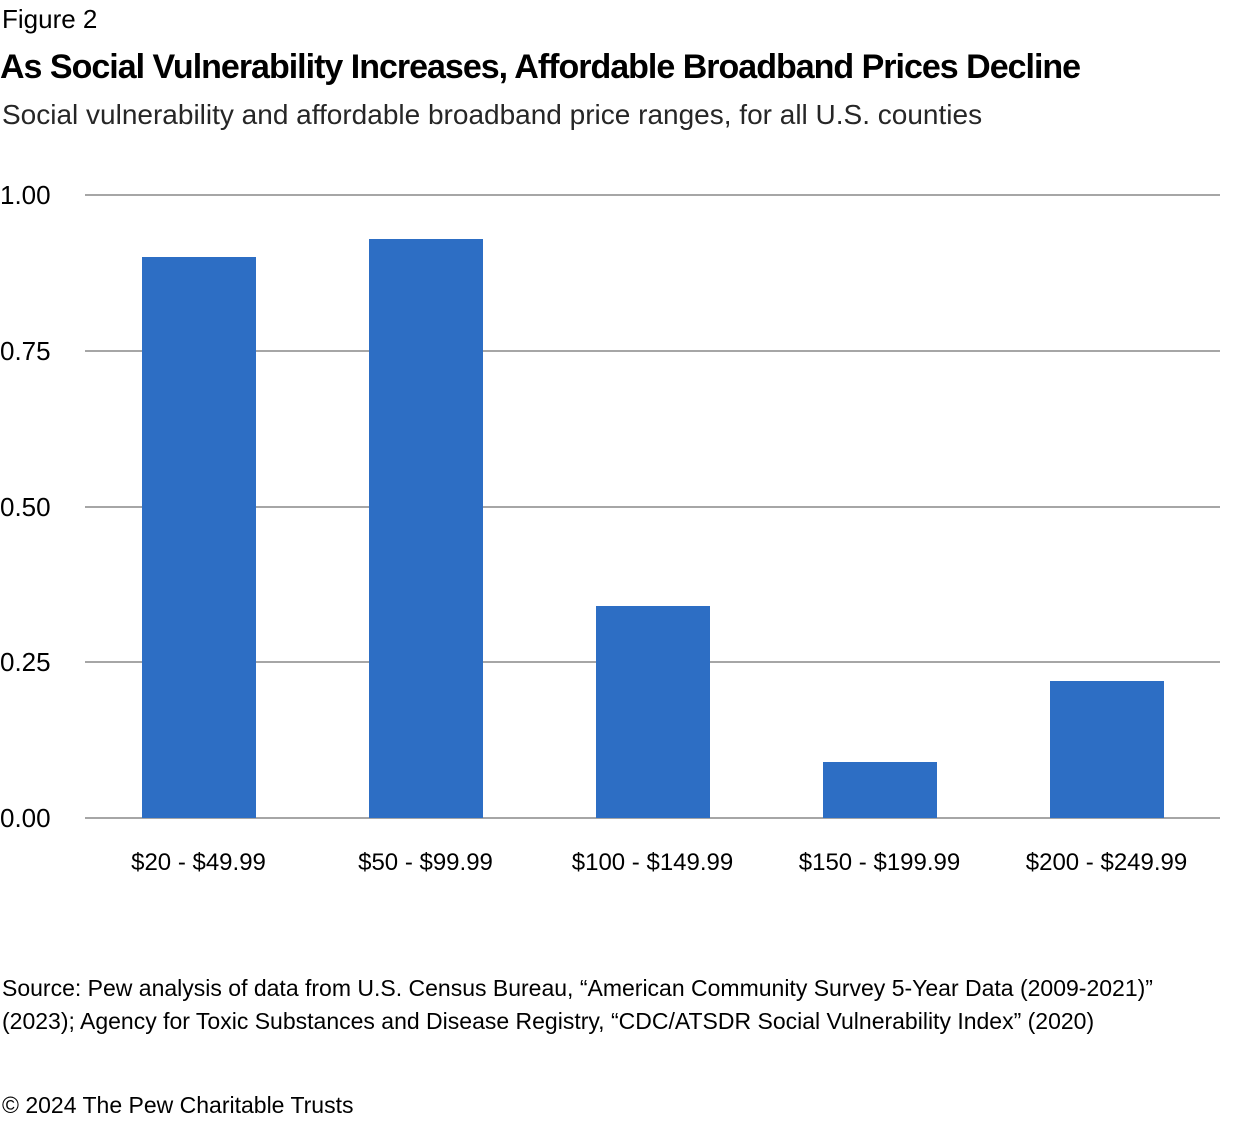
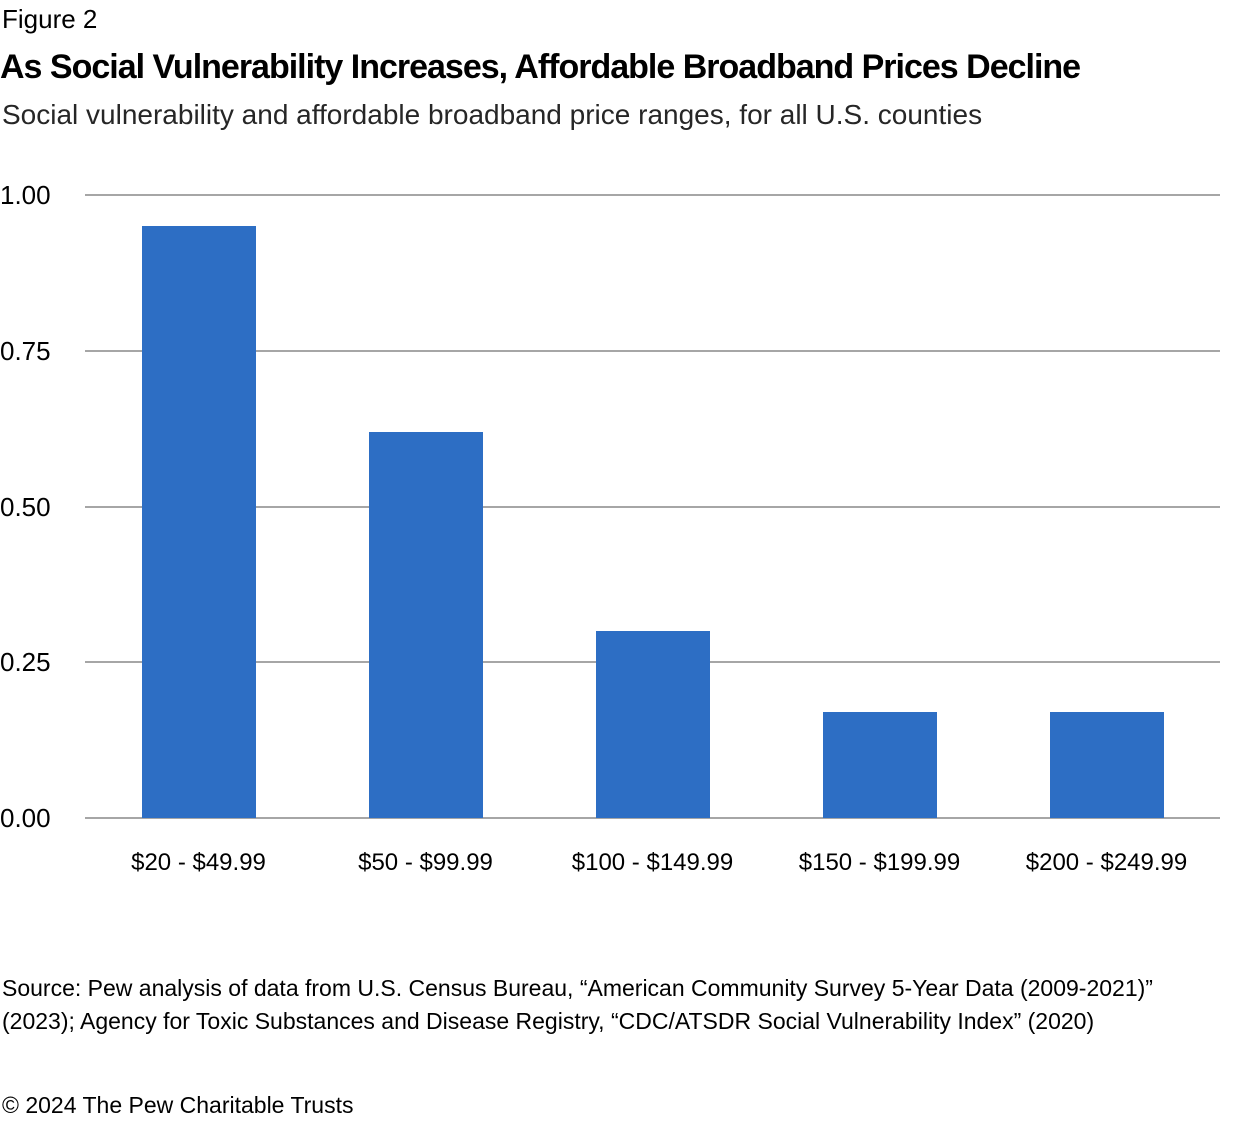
$20 - $49.99: 0.90 -> 0.95
$50 - $99.99: 0.93 -> 0.62
$100 - $149.99: 0.34 -> 0.30
$150 - $199.99: 0.09 -> 0.17
$200 - $249.99: 0.22 -> 0.17
